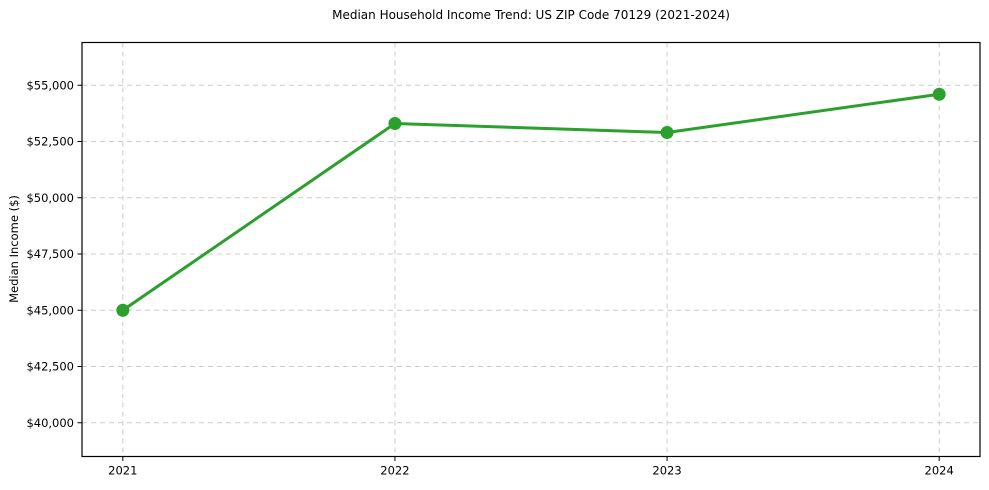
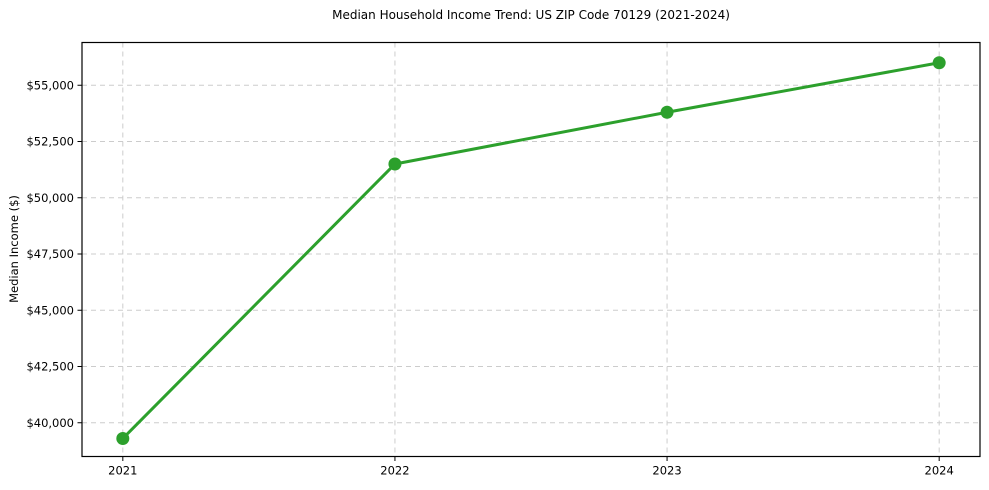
2021: $45000 -> $39300
2022: $53300 -> $51500
2023: $52900 -> $53800
2024: $54600 -> $56000
